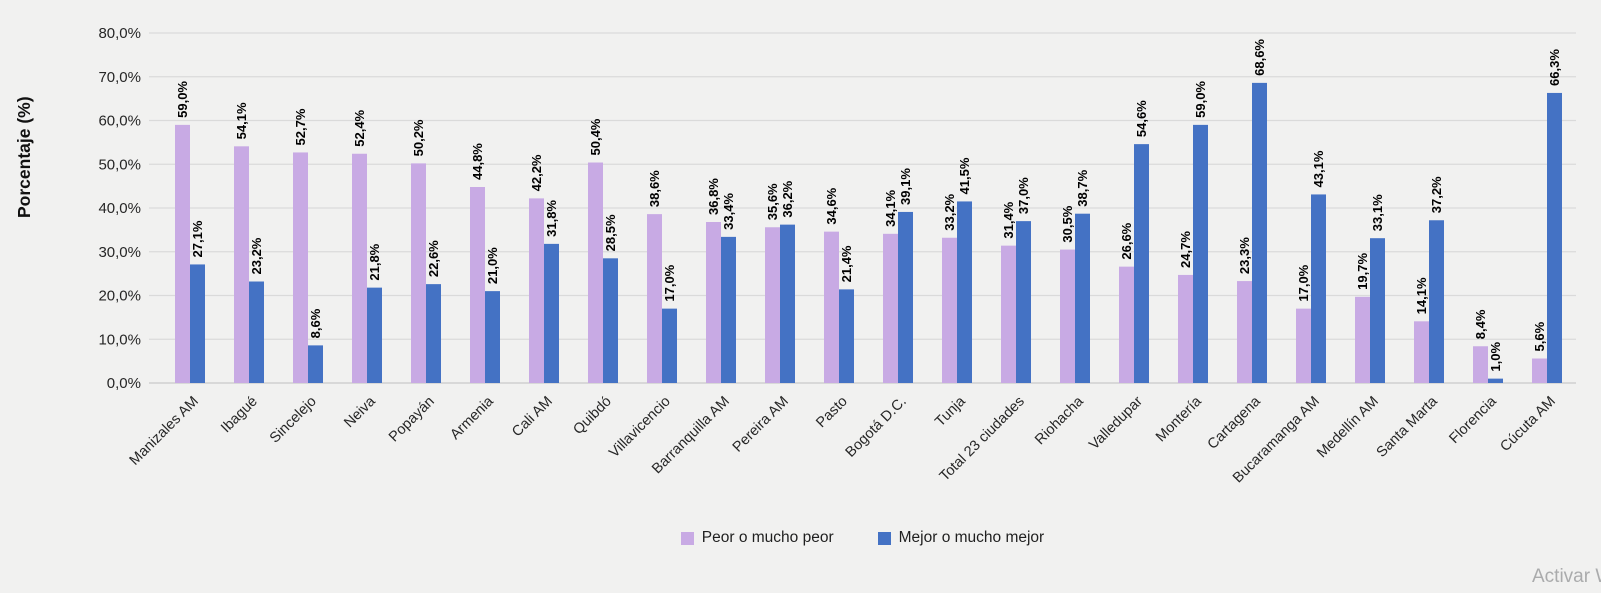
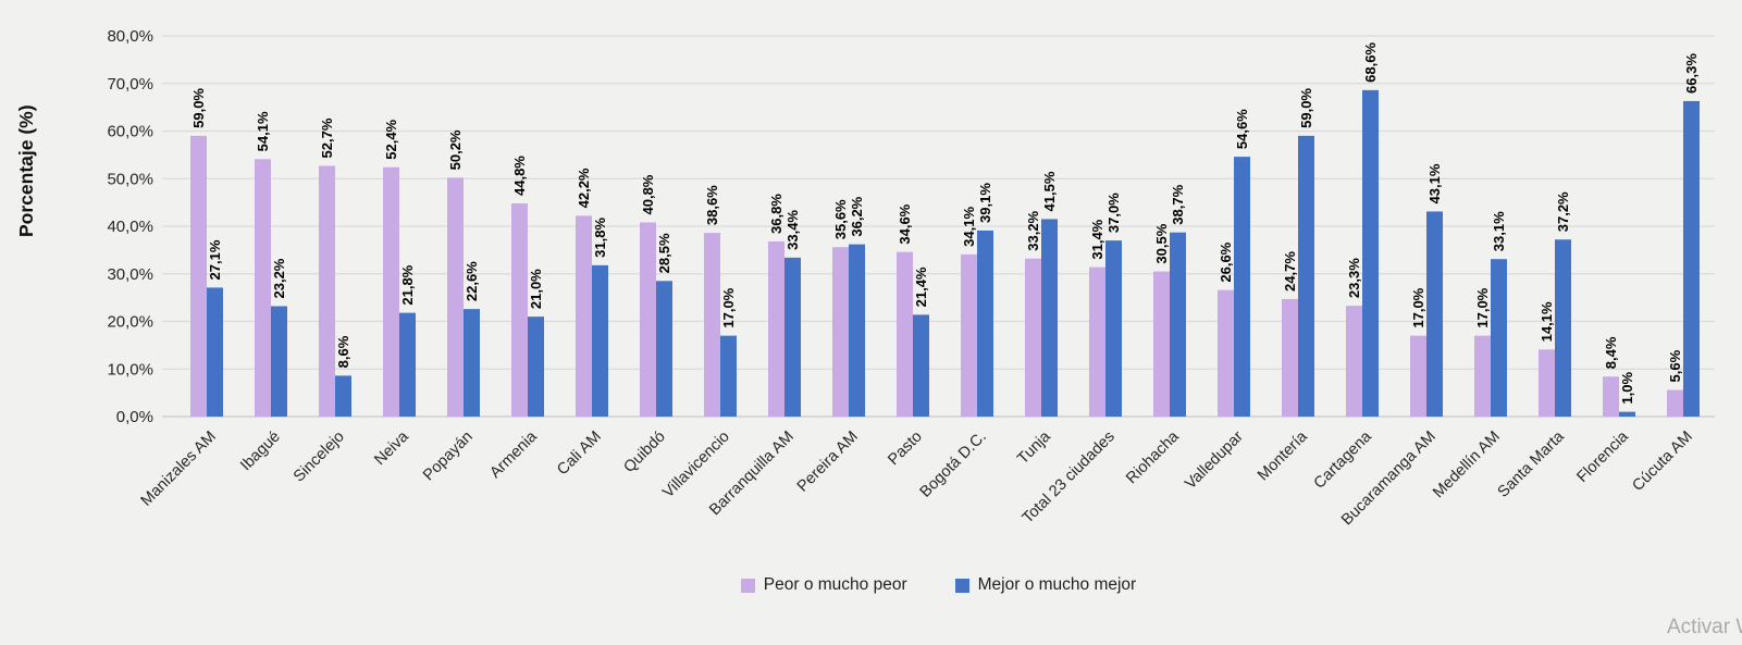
Peor o mucho peor/Quibdó: 50,4% -> 40,8%
Peor o mucho peor/Medellín AM: 19,7% -> 17,0%
